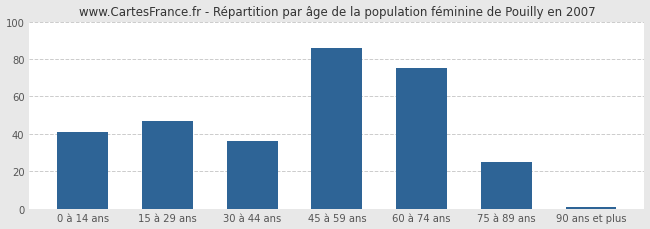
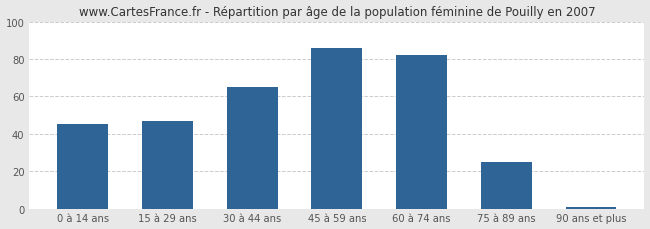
0 à 14 ans: 41 -> 45
30 à 44 ans: 36 -> 65
60 à 74 ans: 75 -> 82
